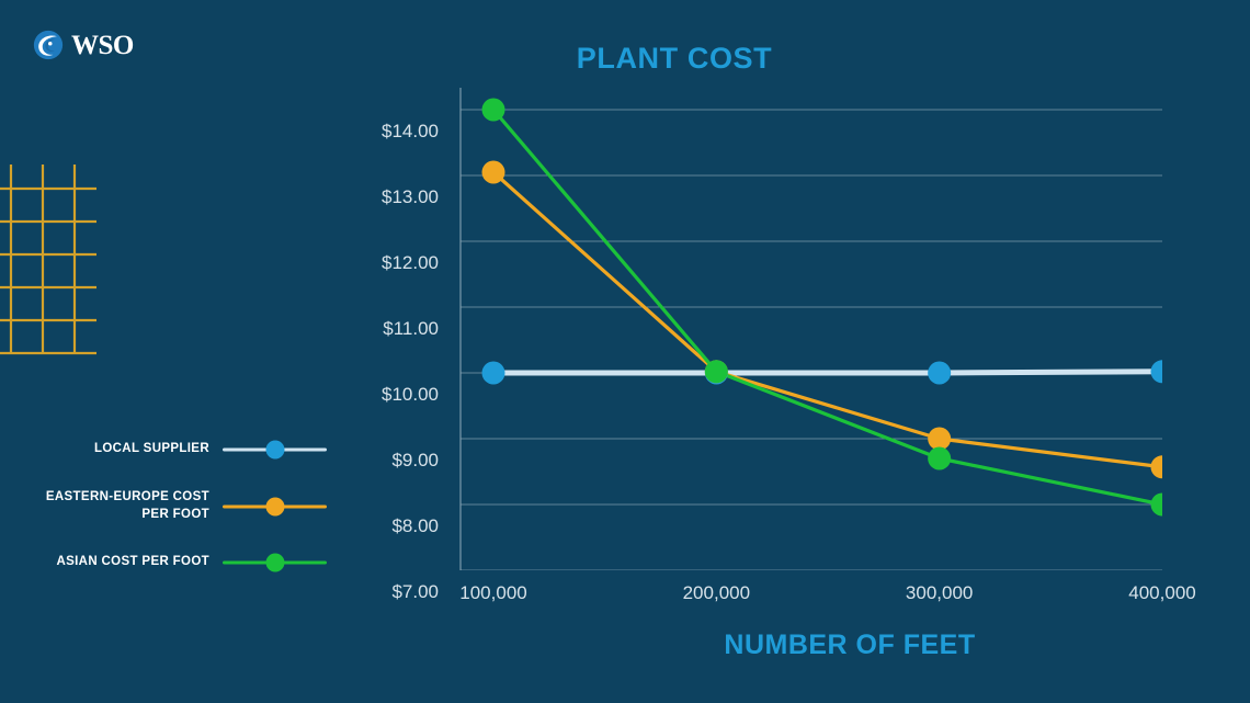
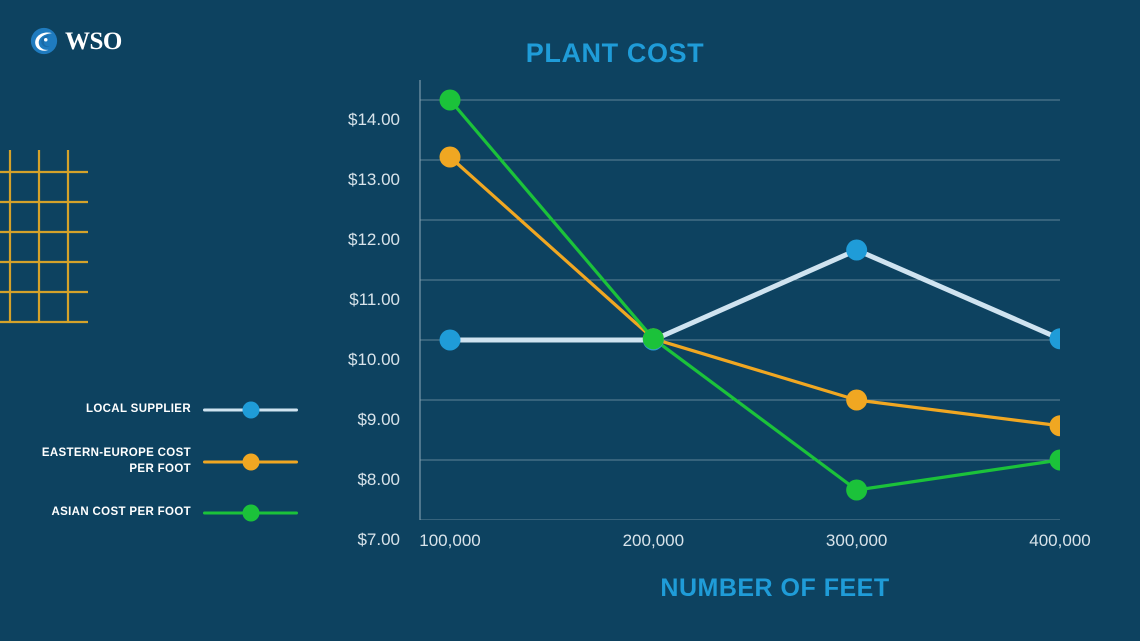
LOCAL SUPPLIER/300,000: $10.0 -> $11.5
ASIAN COST PER FOOT/300,000: $8.7 -> $7.5
